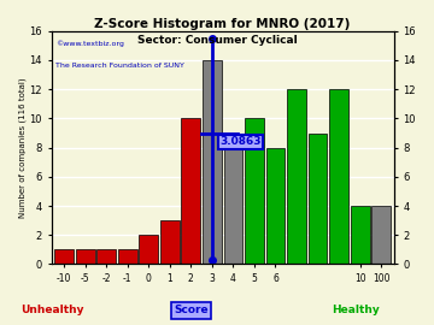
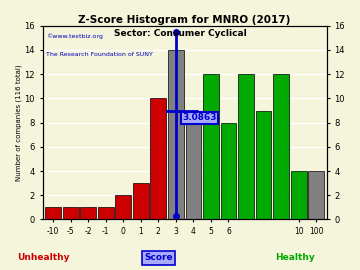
5: 10 -> 12
